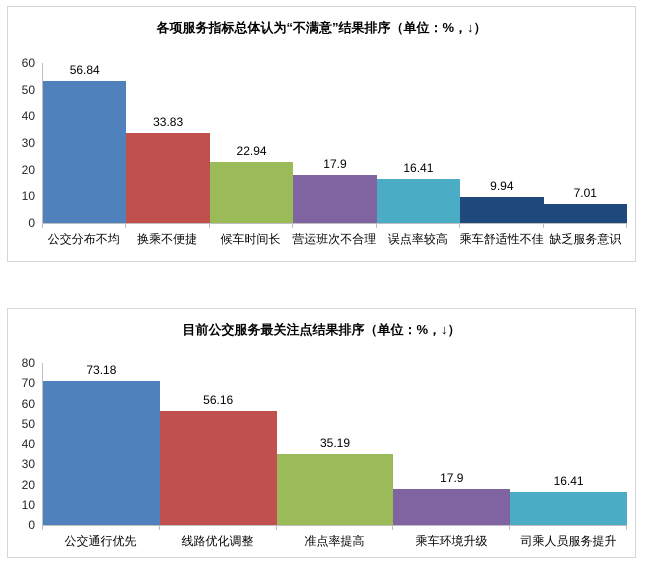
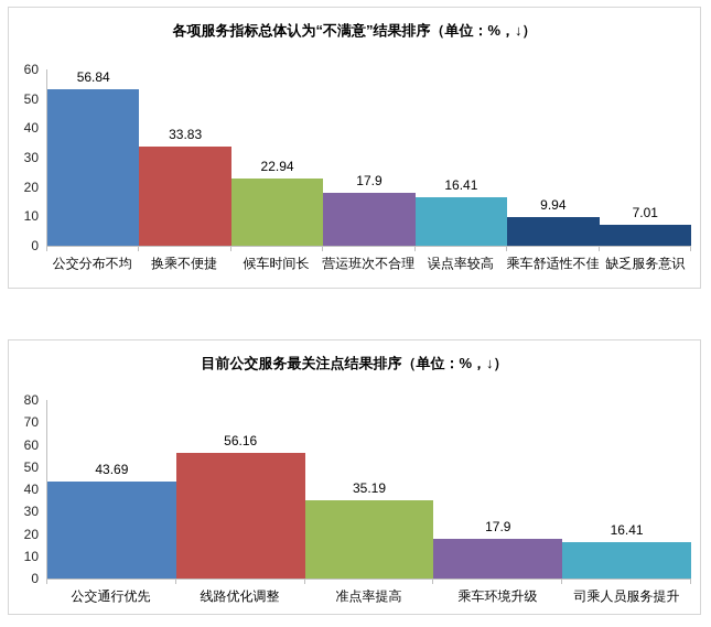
目前公交服务最关注点结果排序（单位：%，↓）/公交通行优先: 73.18 -> 43.69
